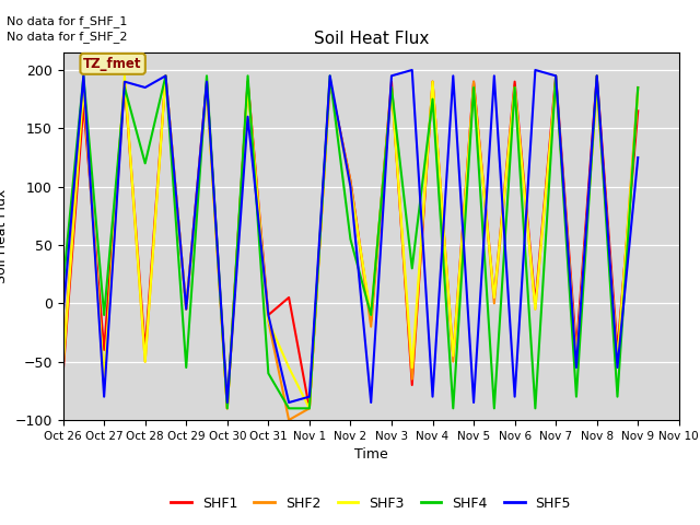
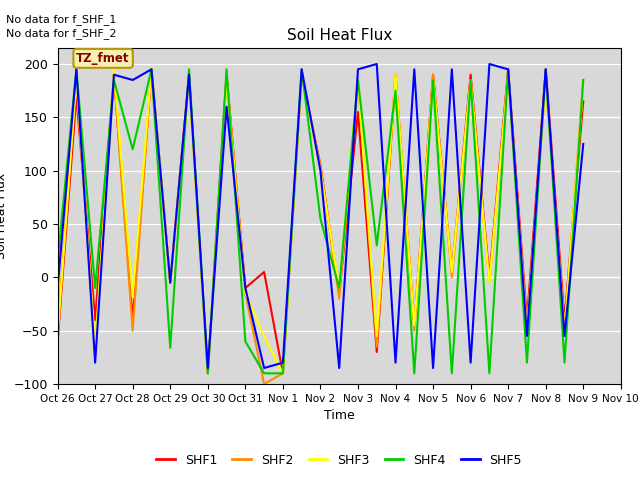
SHF3/Oct 28: -50 -> -19
SHF4/Oct 29: -55 -> -66
SHF1/Nov 3: 190 -> 155
